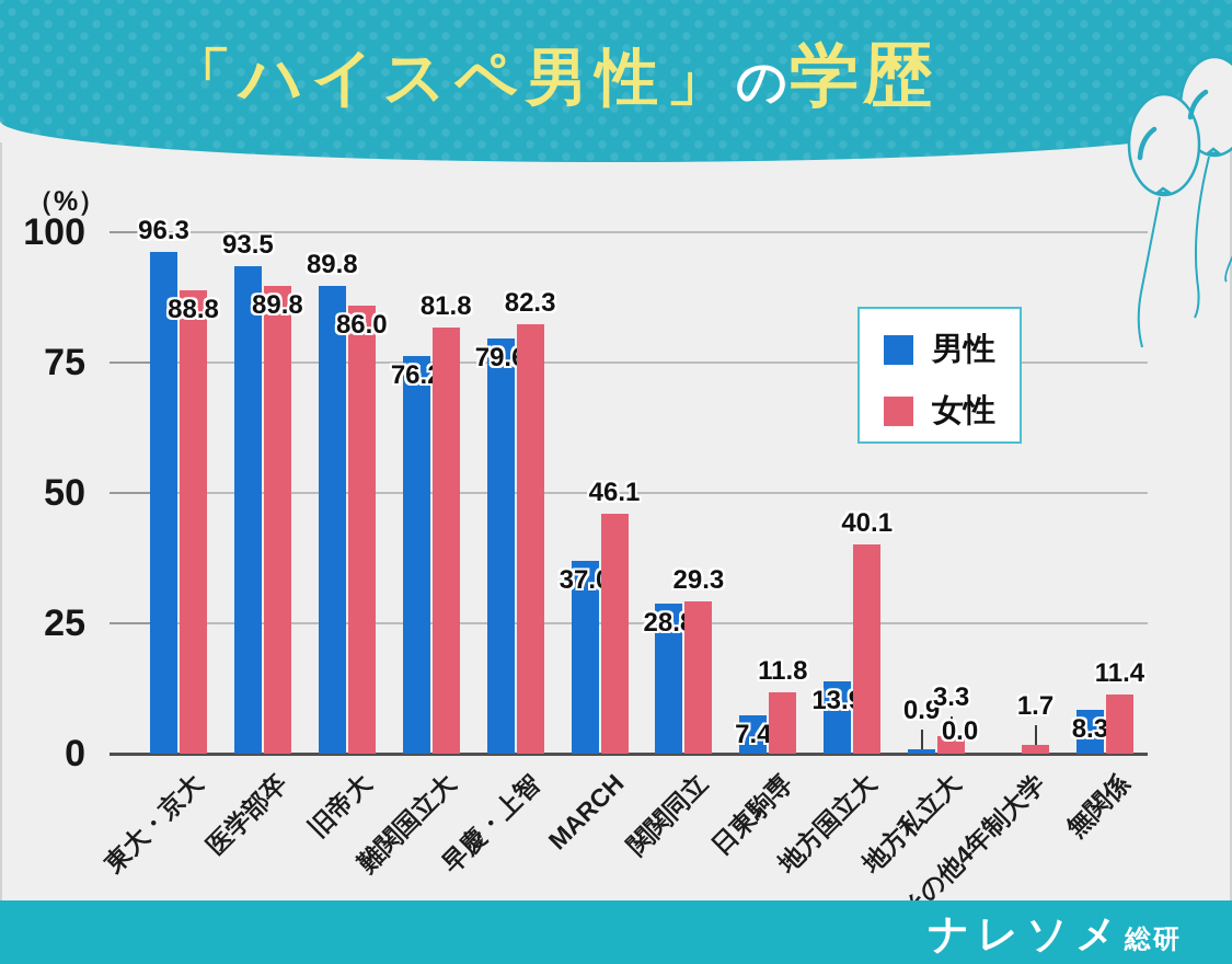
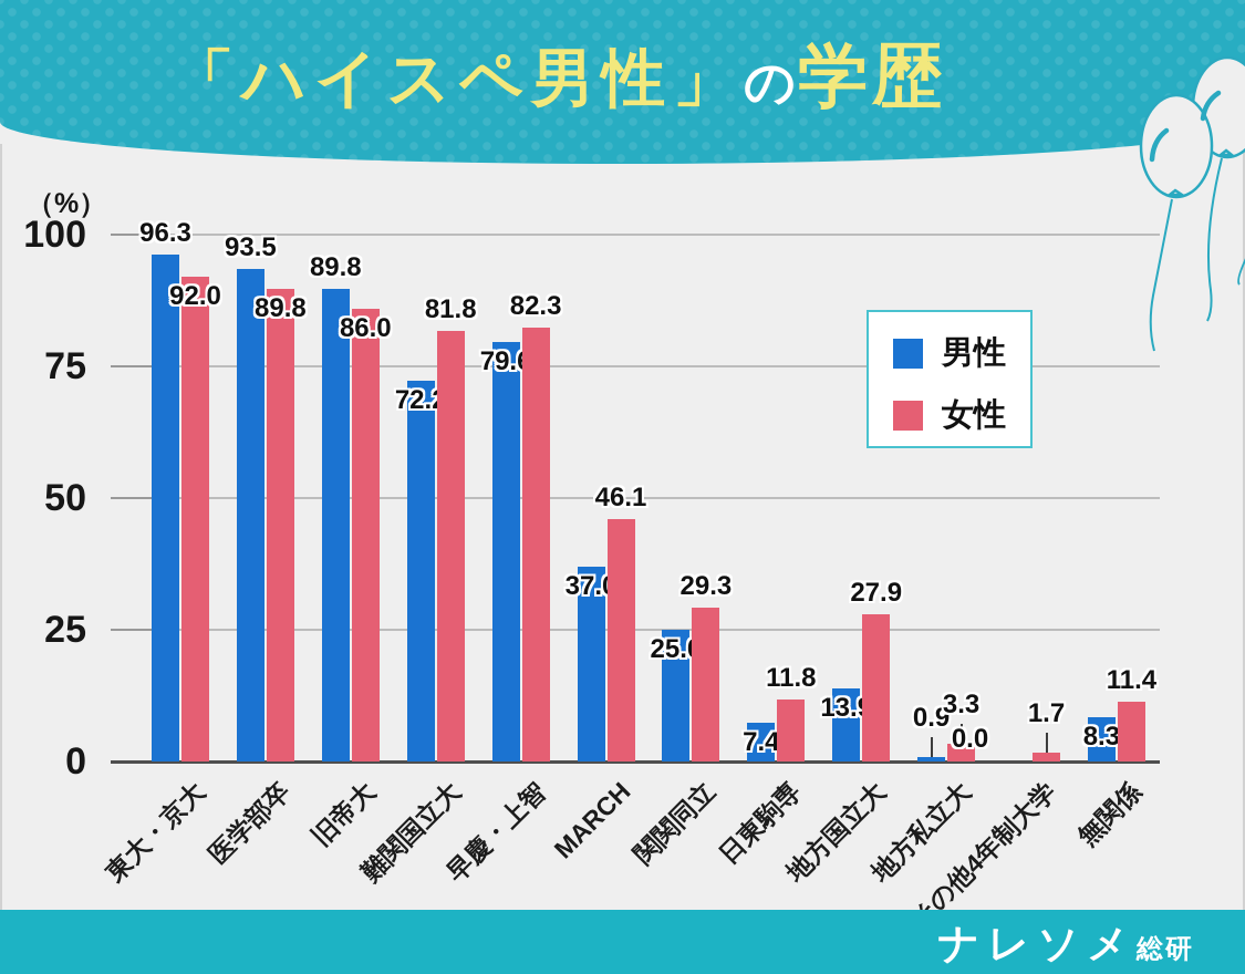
女性/東大・京大: 88.8 -> 92.0
男性/難関国立大: 76.2 -> 72.2
男性/関関同立: 28.8 -> 25.0
女性/地方国立大: 40.1 -> 27.9
